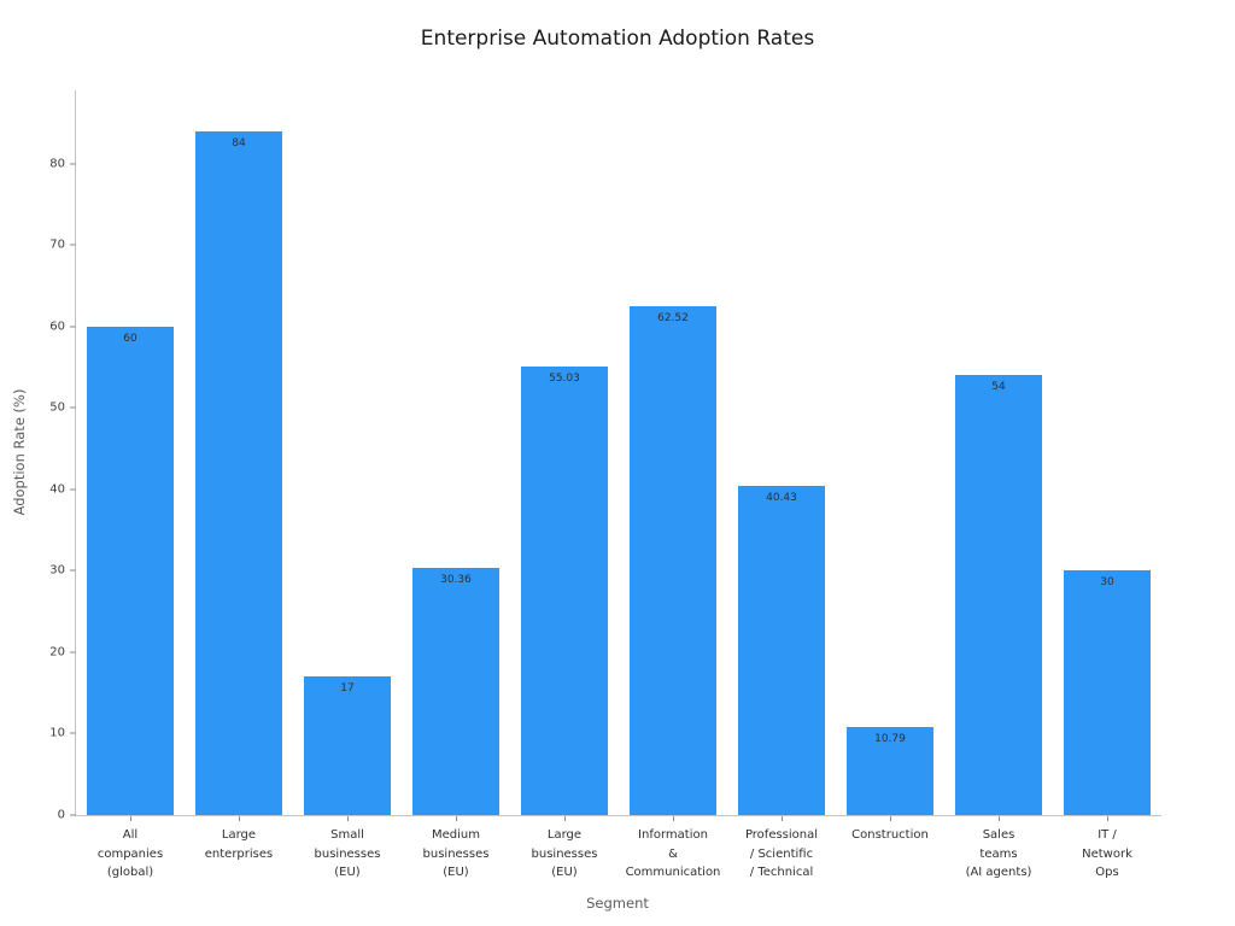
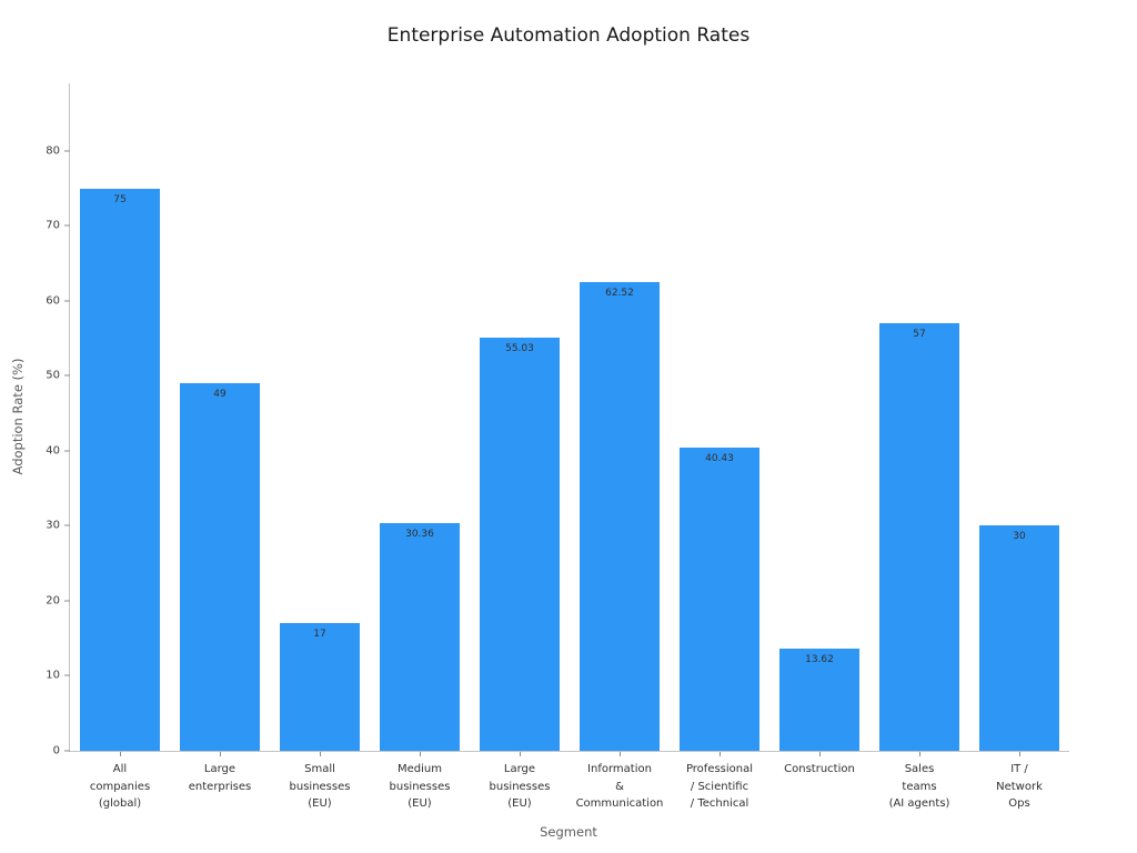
All companies (global): 60 -> 75
Large enterprises: 84 -> 49
Construction: 10.79 -> 13.62
Sales teams (AI agents): 54 -> 57
